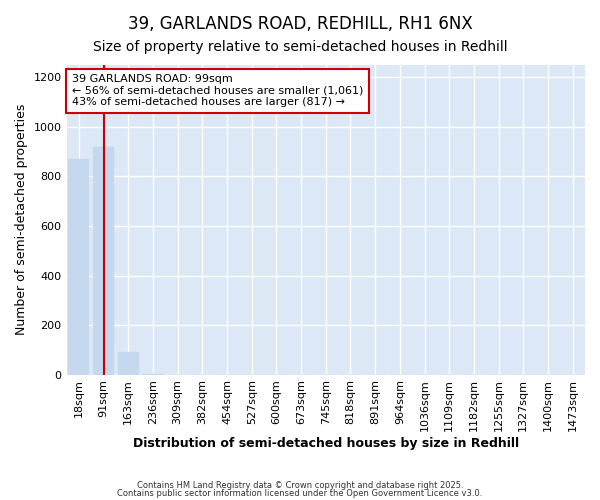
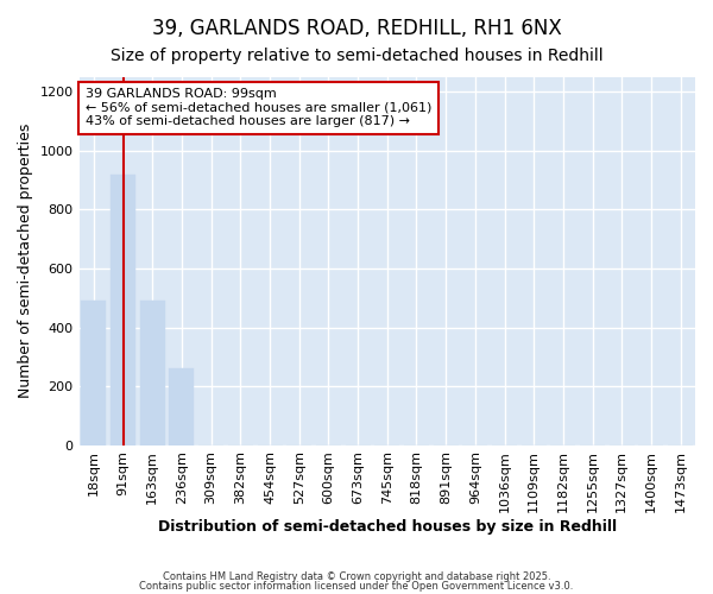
18sqm: 870 -> 490
163sqm: 90 -> 490
236sqm: 4 -> 260
